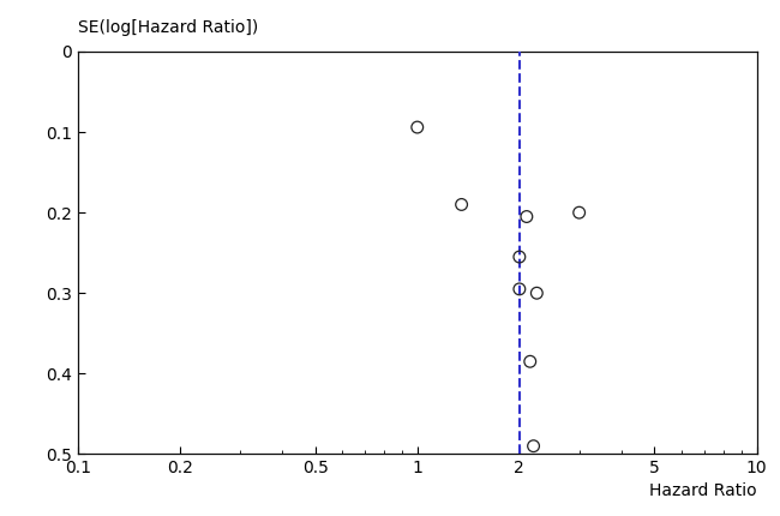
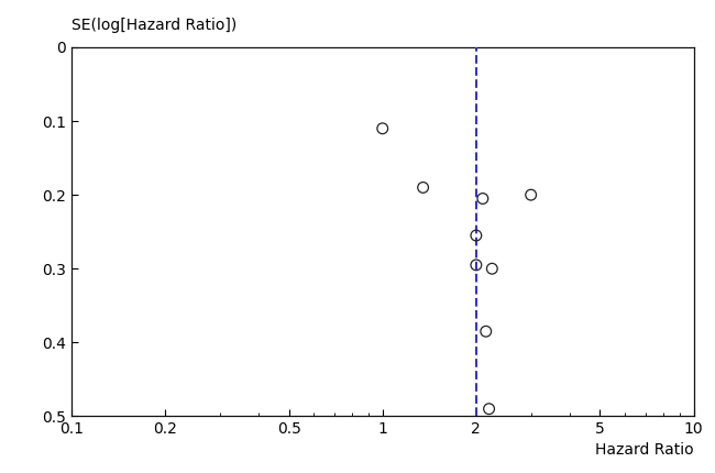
1: 0.094 -> 0.110
